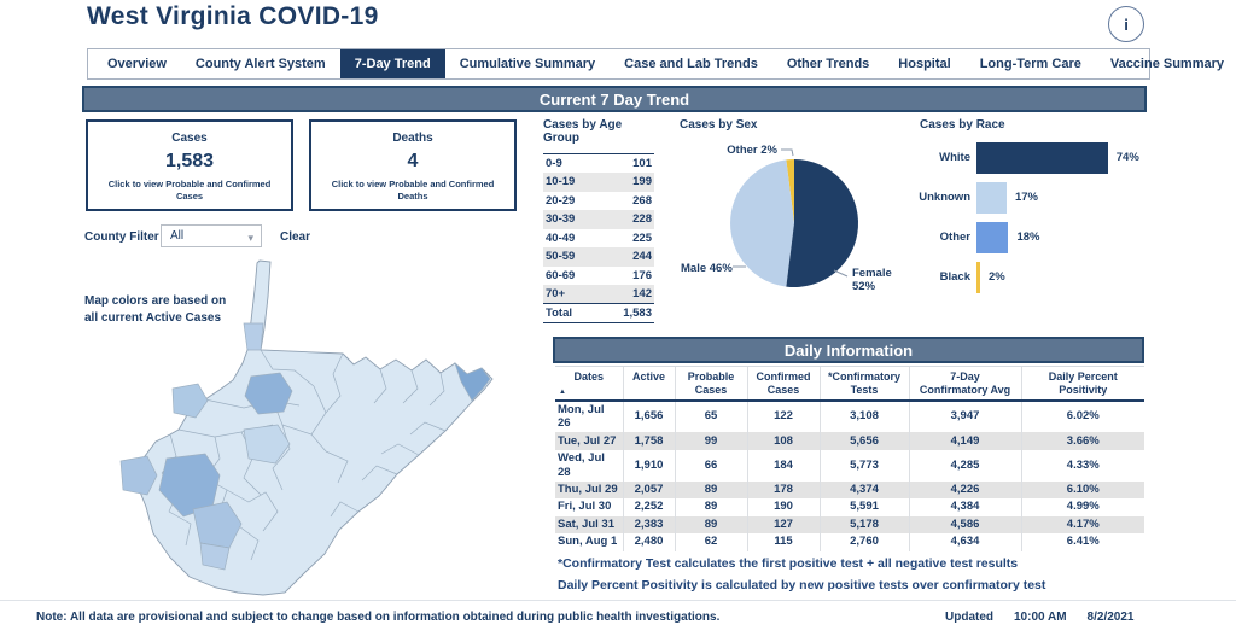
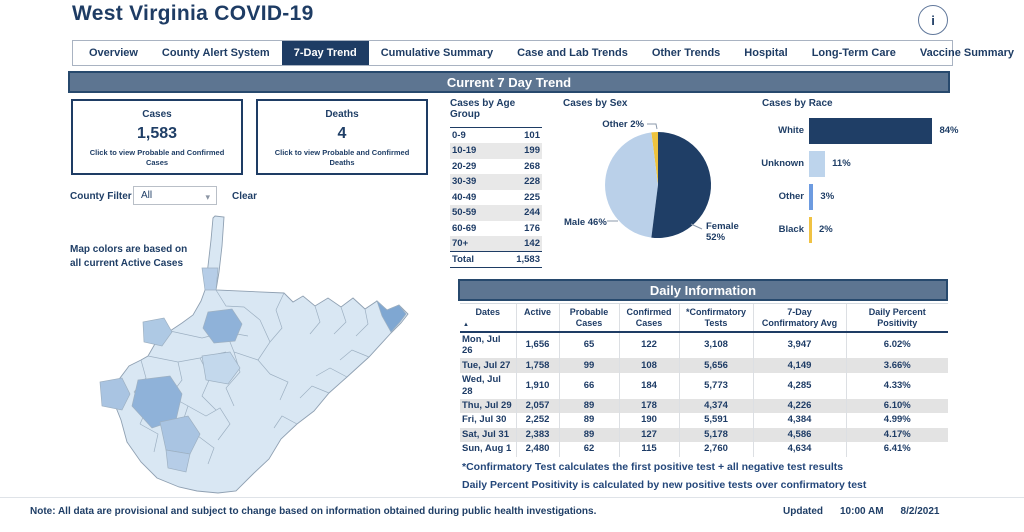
Cases by Race/White: 74% -> 84%
Cases by Race/Unknown: 17% -> 11%
Cases by Race/Other: 18% -> 3%
